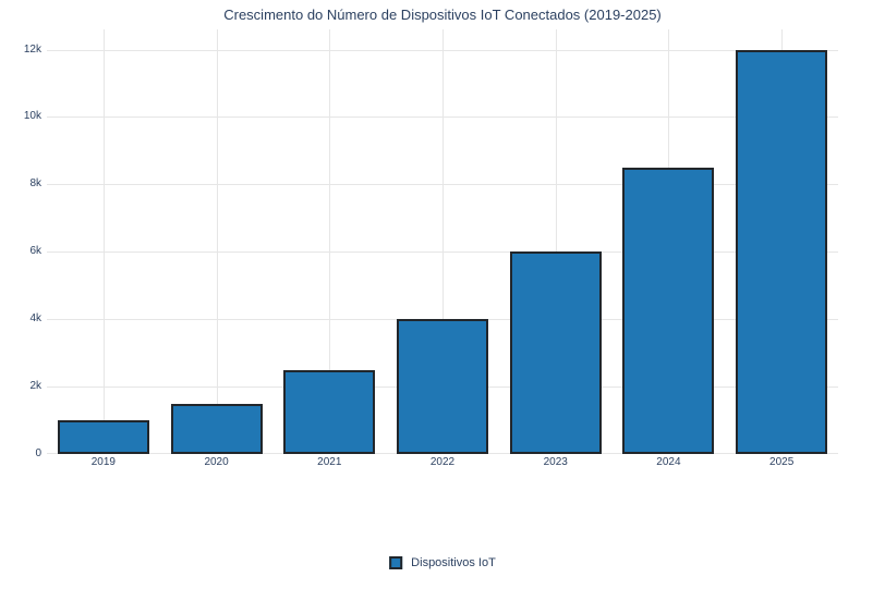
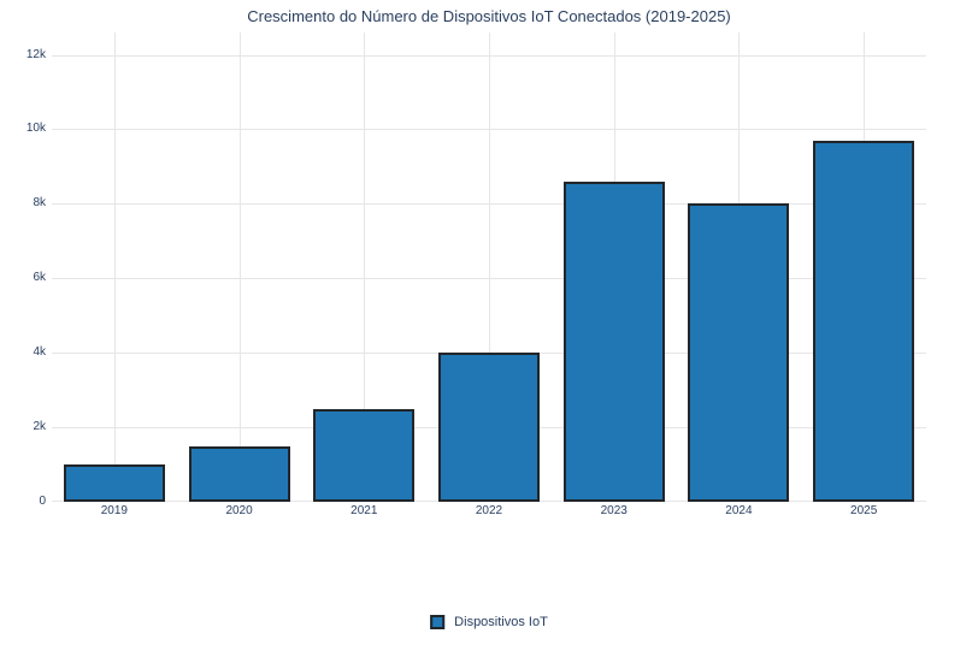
2023: 6.0k -> 8.6k
2024: 8.5k -> 8.0k
2025: 12.0k -> 9.7k
